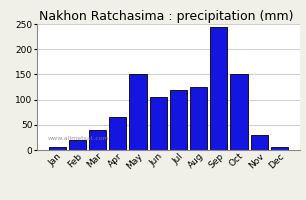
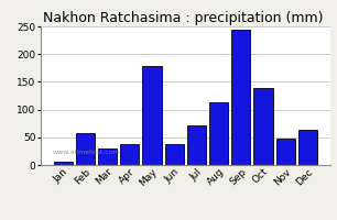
Feb: 20 -> 58
Mar: 40 -> 30
Apr: 65 -> 38
May: 150 -> 178
Jun: 105 -> 38
Jul: 120 -> 72
Aug: 125 -> 114
Oct: 150 -> 138
Nov: 30 -> 48
Dec: 5 -> 64
